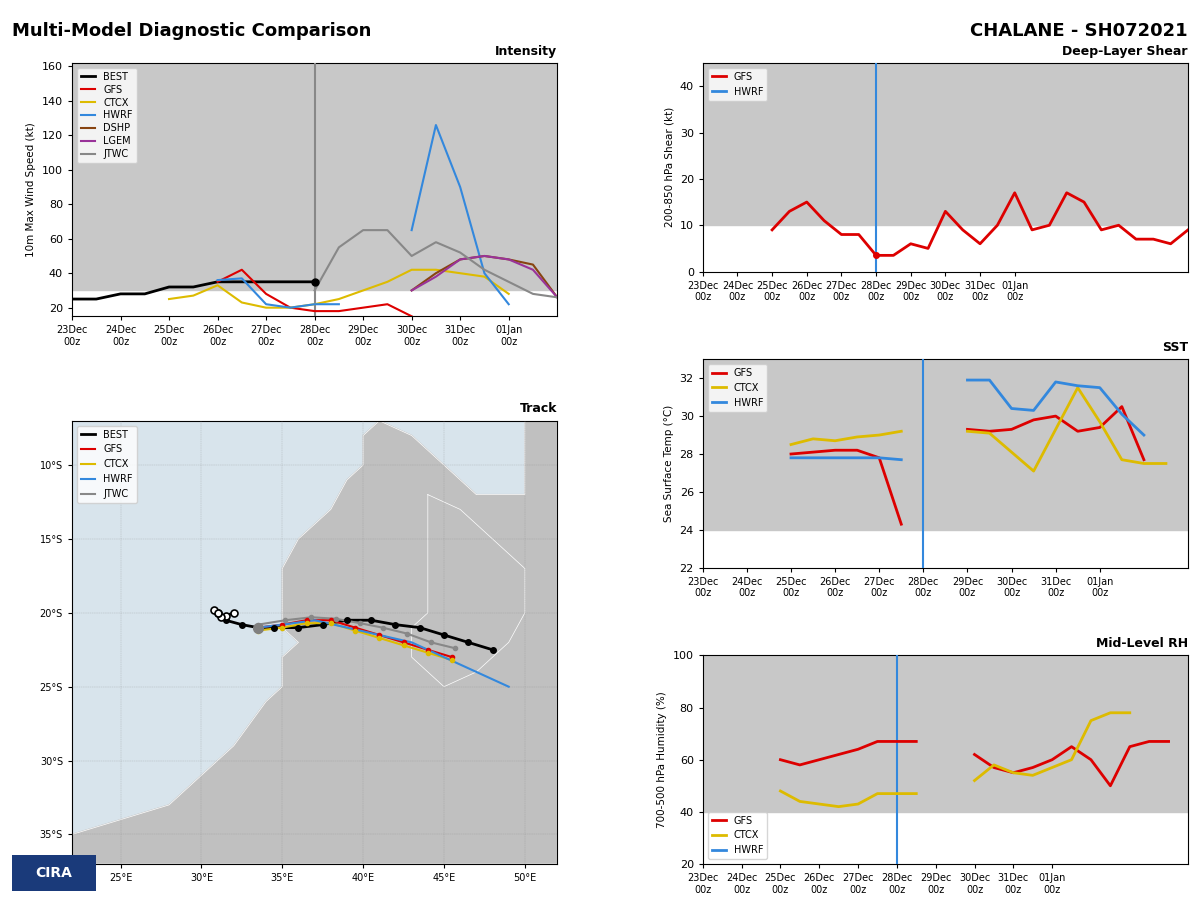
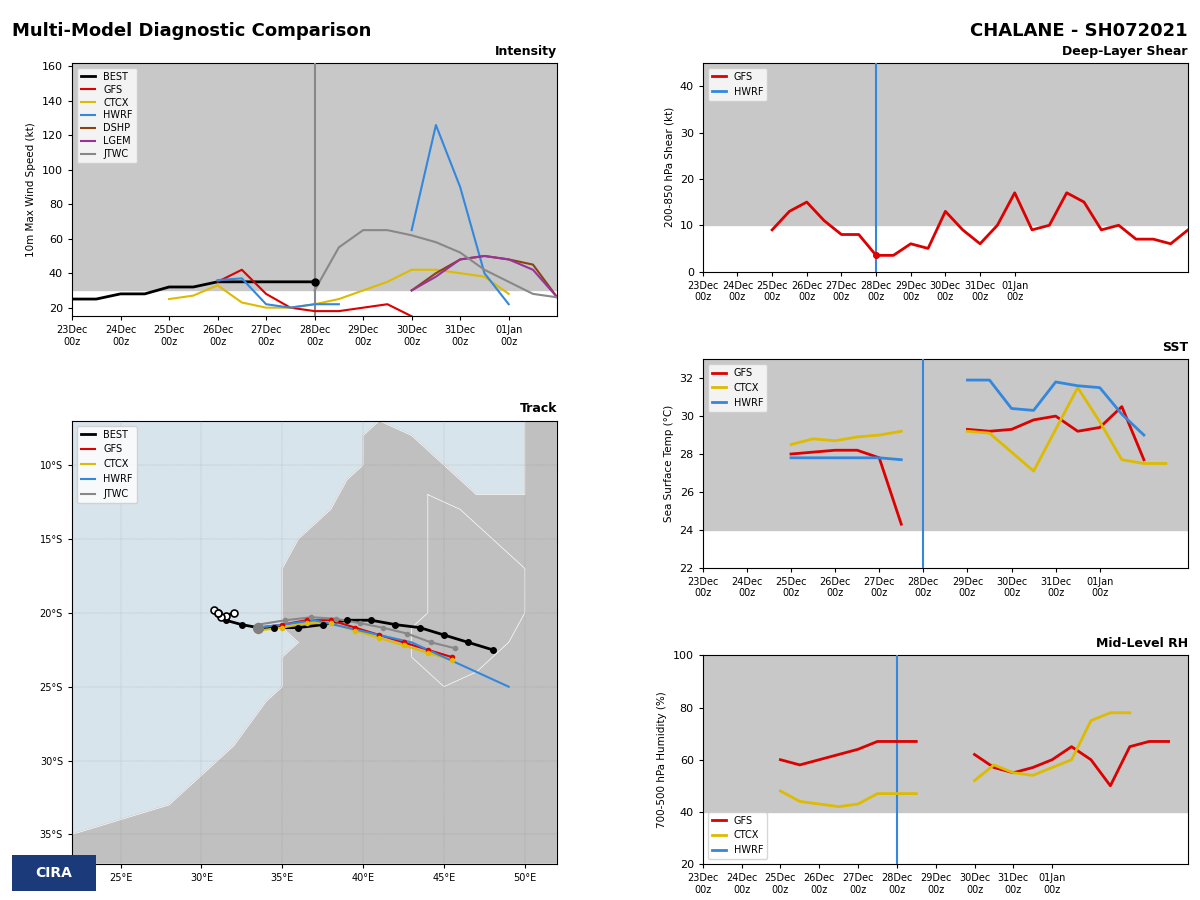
Intensity/JTWC/30Dec 00z: 50 -> 62
